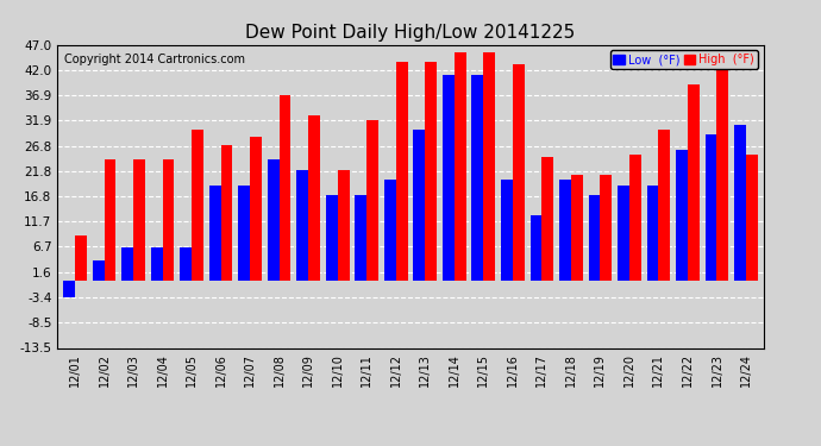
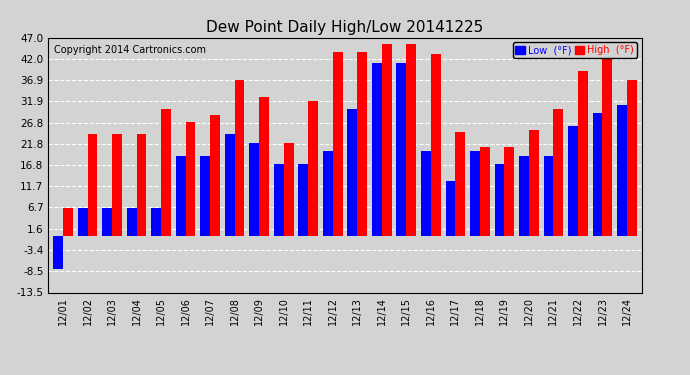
Low (°F)/12/01: -3.5 -> -8.0
High (°F)/12/01: 9.0 -> 6.5
Low (°F)/12/02: 4.0 -> 6.5
High (°F)/12/24: 25.0 -> 37.0
